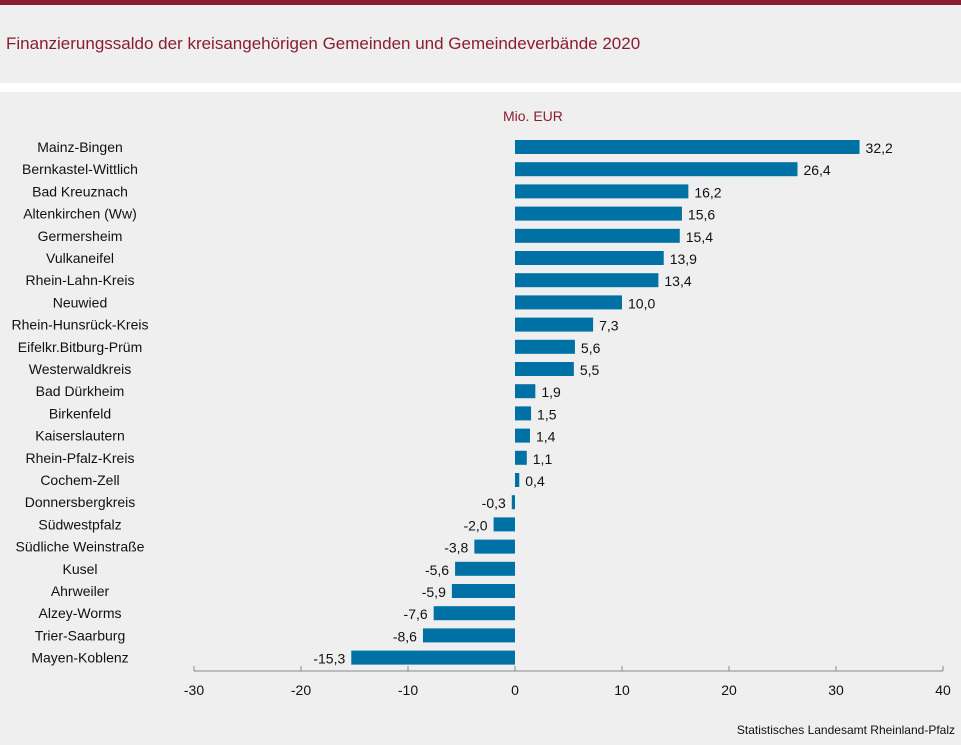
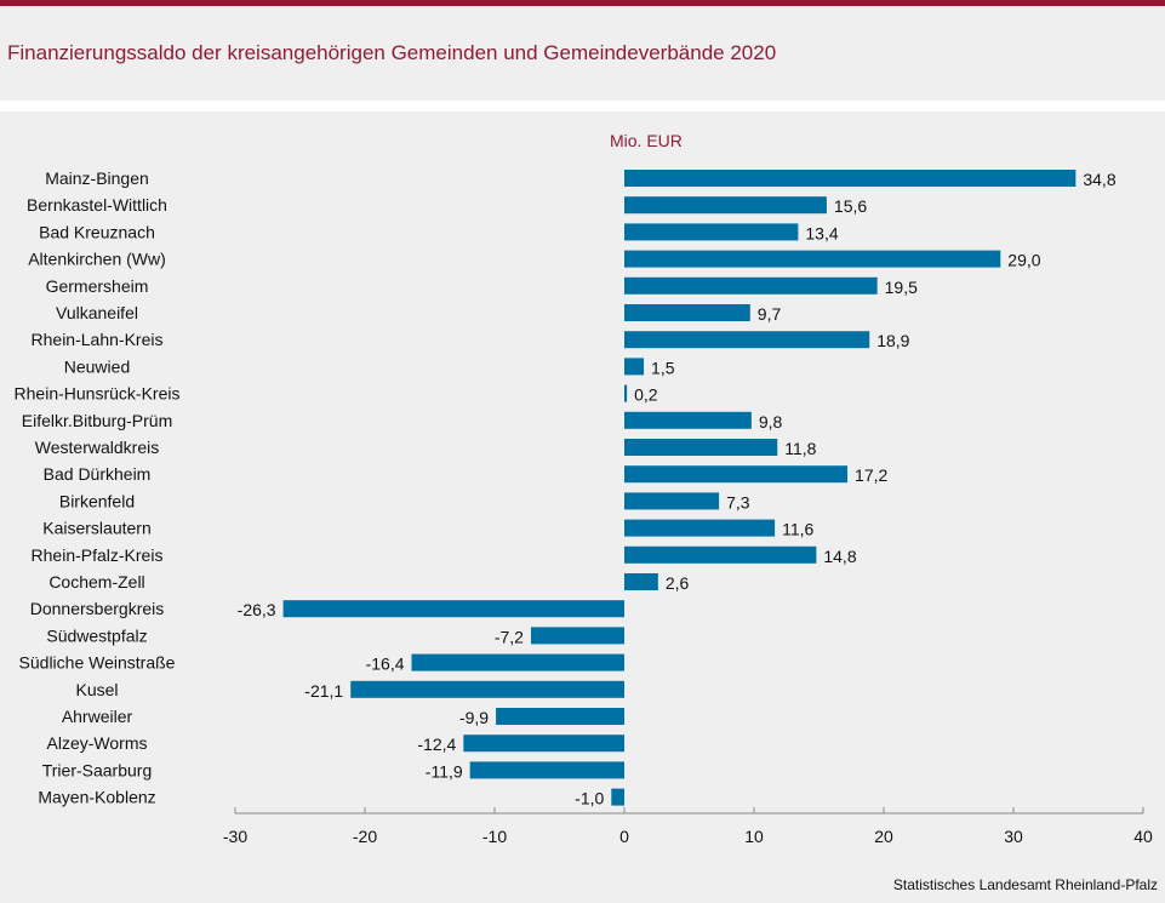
Mainz-Bingen: 32,2 -> 34,8
Bernkastel-Wittlich: 26,4 -> 15,6
Bad Kreuznach: 16,2 -> 13,4
Altenkirchen (Ww): 15,6 -> 29,0
Germersheim: 15,4 -> 19,5
Vulkaneifel: 13,9 -> 9,7
Rhein-Lahn-Kreis: 13,4 -> 18,9
Neuwied: 10,0 -> 1,5
Rhein-Hunsrück-Kreis: 7,3 -> 0,2
Eifelkr.Bitburg-Prüm: 5,6 -> 9,8
Westerwaldkreis: 5,5 -> 11,8
Bad Dürkheim: 1,9 -> 17,2
Birkenfeld: 1,5 -> 7,3
Kaiserslautern: 1,4 -> 11,6
Rhein-Pfalz-Kreis: 1,1 -> 14,8
Cochem-Zell: 0,4 -> 2,6
Donnersbergkreis: -0,3 -> -26,3
Südwestpfalz: -2,0 -> -7,2
Südliche Weinstraße: -3,8 -> -16,4
Kusel: -5,6 -> -21,1
Ahrweiler: -5,9 -> -9,9
Alzey-Worms: -7,6 -> -12,4
Trier-Saarburg: -8,6 -> -11,9
Mayen-Koblenz: -15,3 -> -1,0
